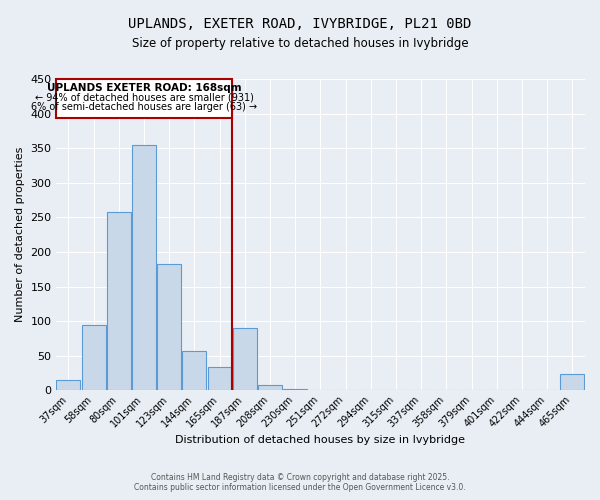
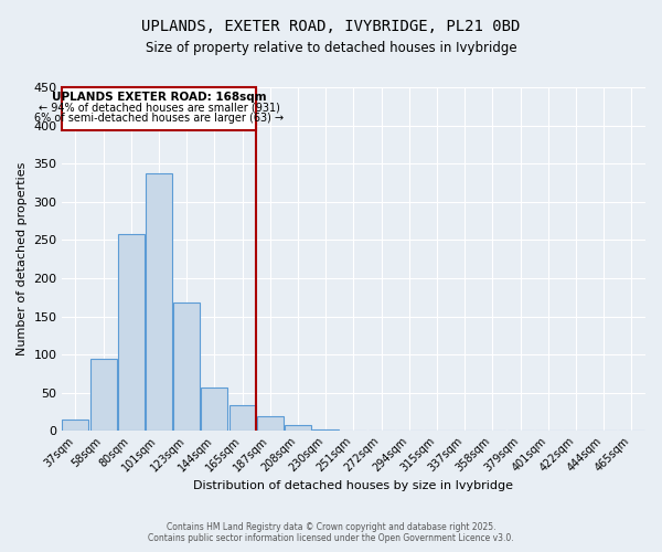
101sqm: 354 -> 337
123sqm: 182 -> 168
187sqm: 90 -> 19
465sqm: 24 -> 1
